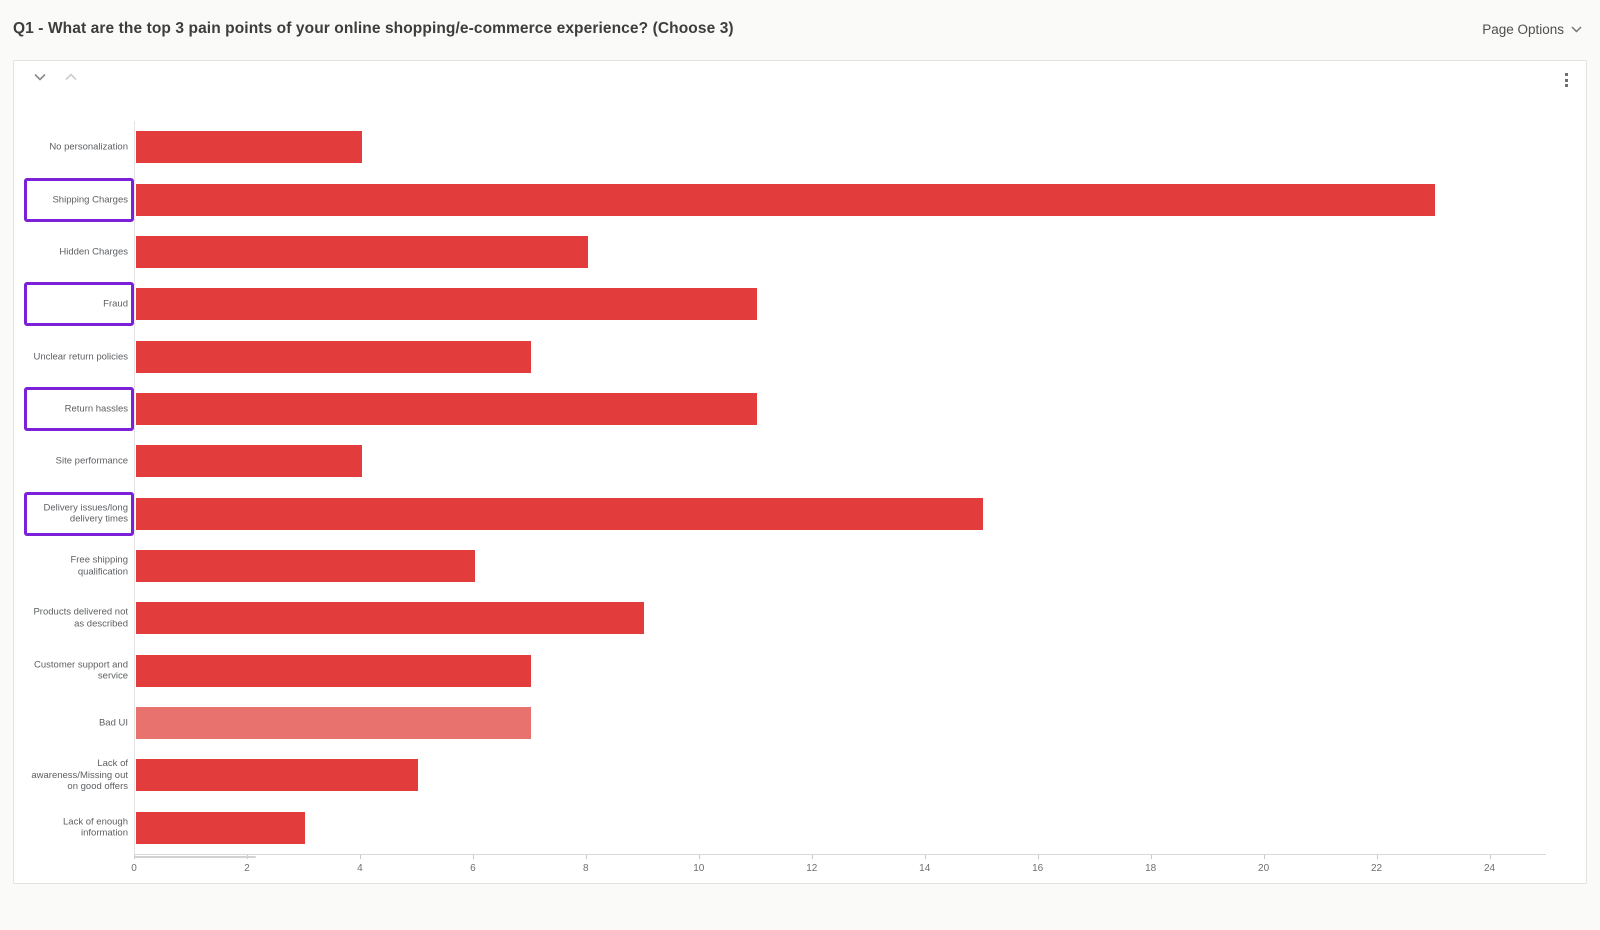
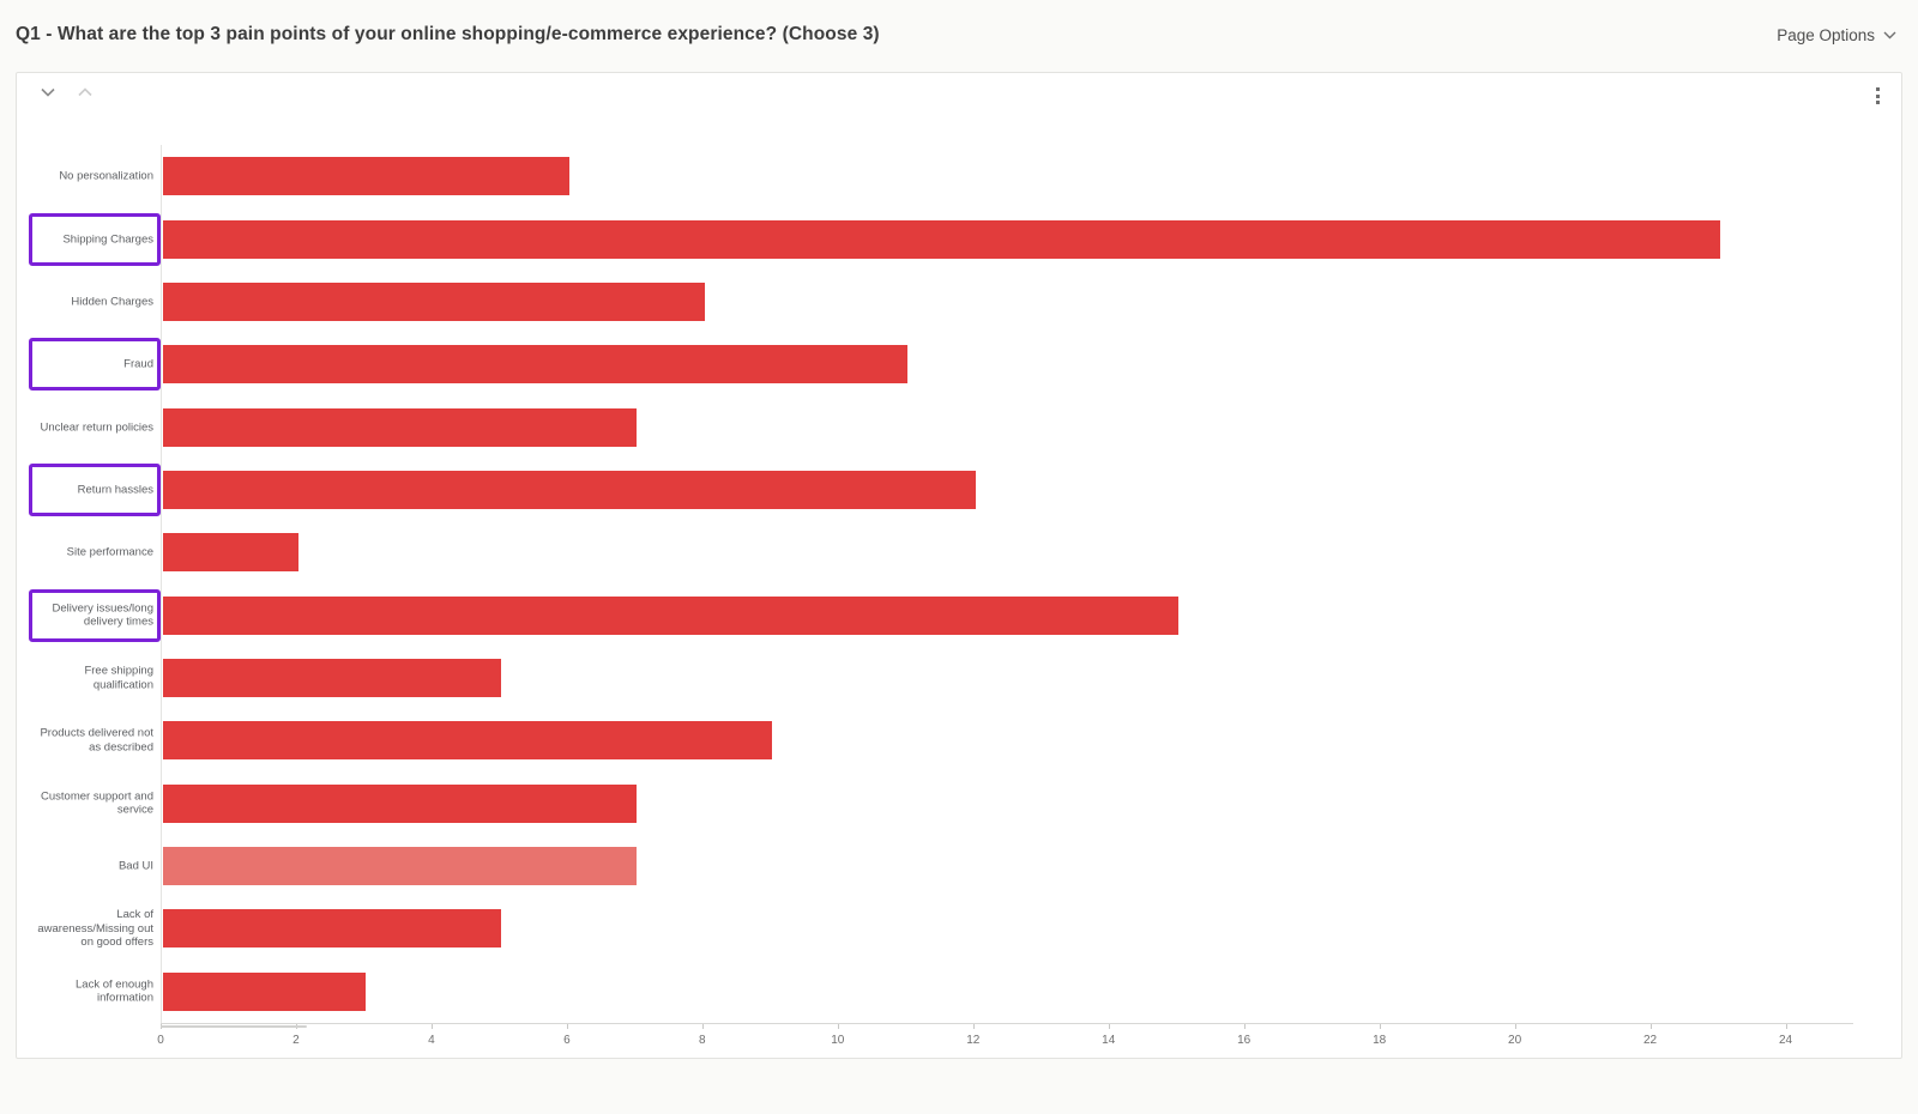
No personalization: 4 -> 6
Return hassles: 11 -> 12
Site performance: 4 -> 2
Free shipping qualification: 6 -> 5
